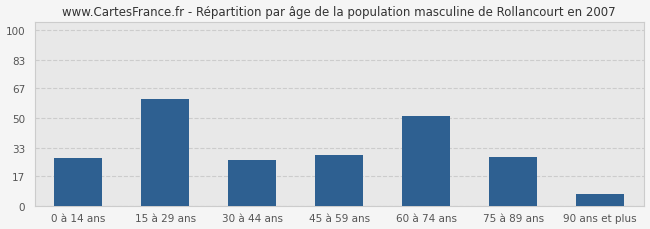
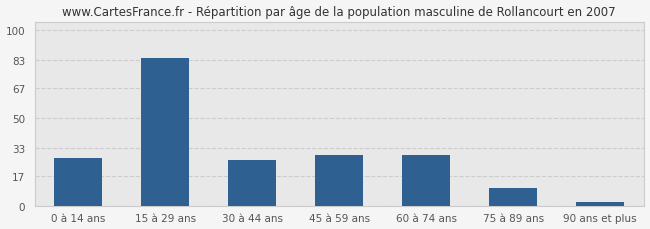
15 à 29 ans: 61 -> 84
60 à 74 ans: 51 -> 29
75 à 89 ans: 28 -> 10
90 ans et plus: 7 -> 2
